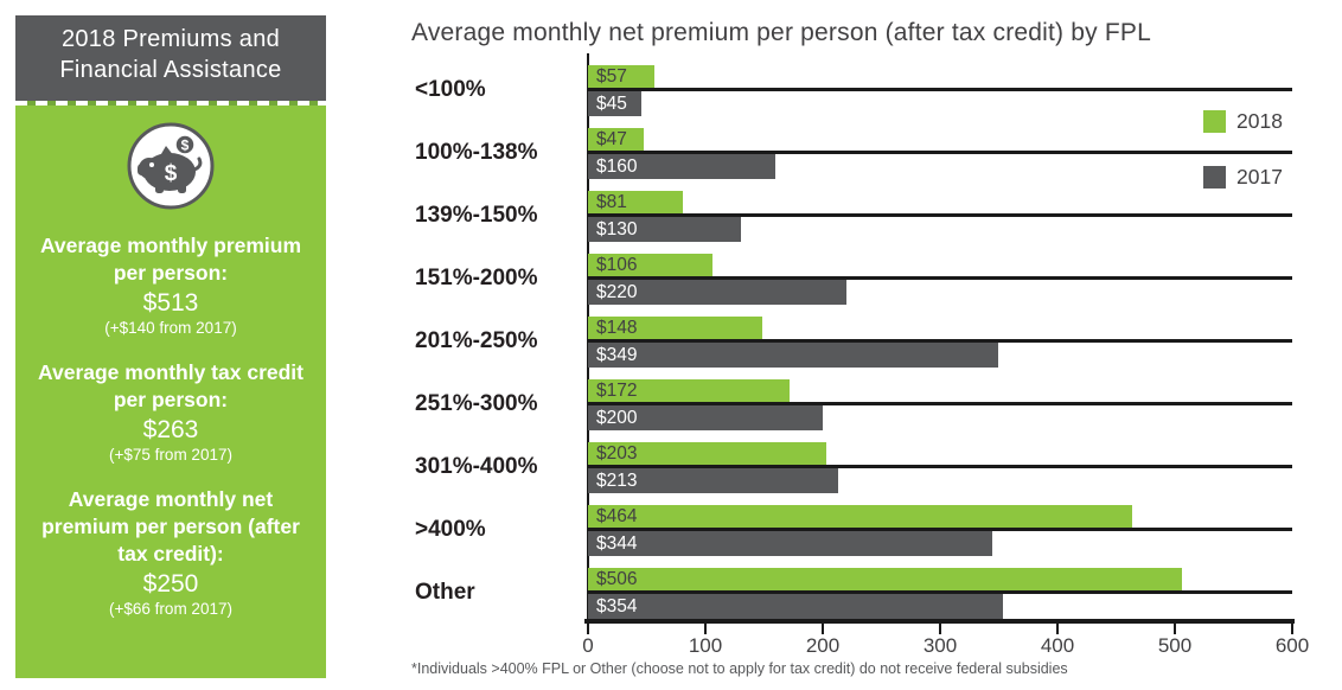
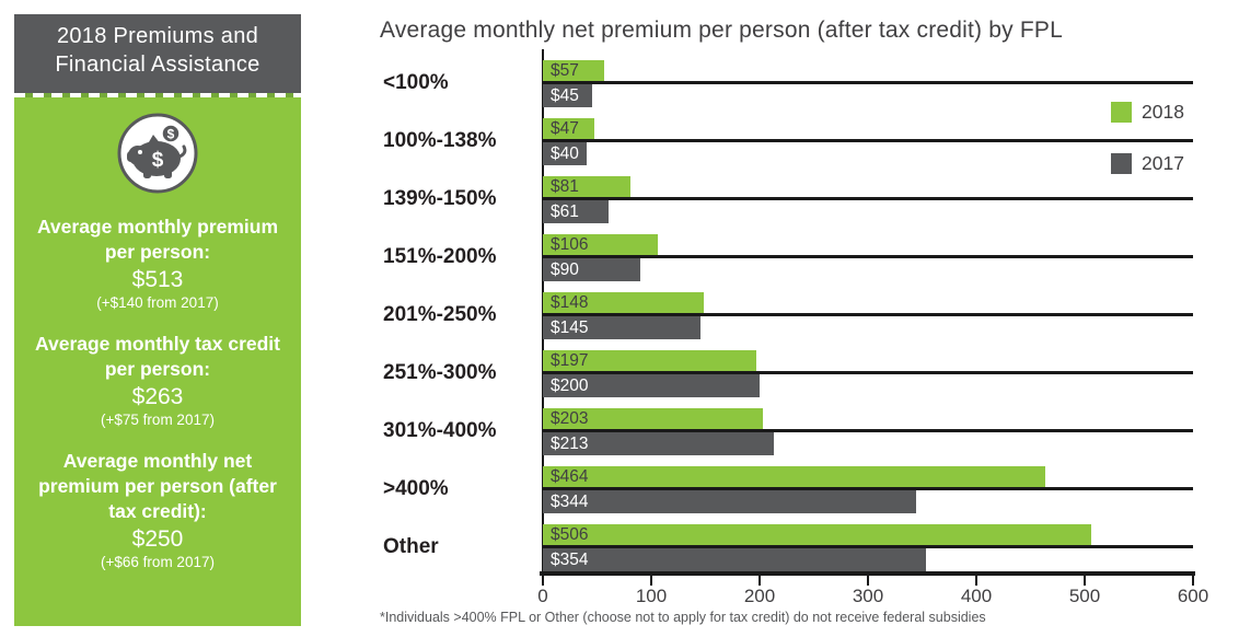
2017/100%-138%: $160 -> $40
2017/139%-150%: $130 -> $61
2017/151%-200%: $220 -> $90
2017/201%-250%: $349 -> $145
2018/251%-300%: $172 -> $197
